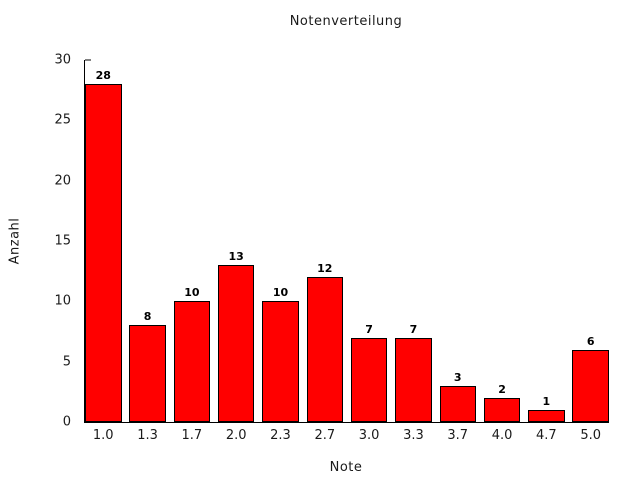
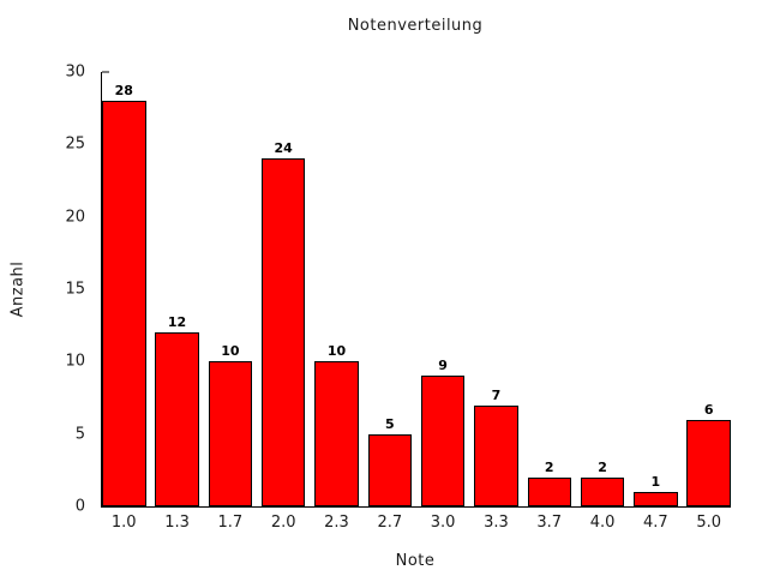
1.3: 8 -> 12
2.0: 13 -> 24
2.7: 12 -> 5
3.0: 7 -> 9
3.7: 3 -> 2
